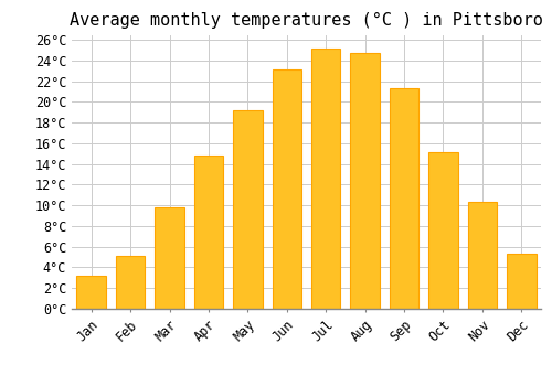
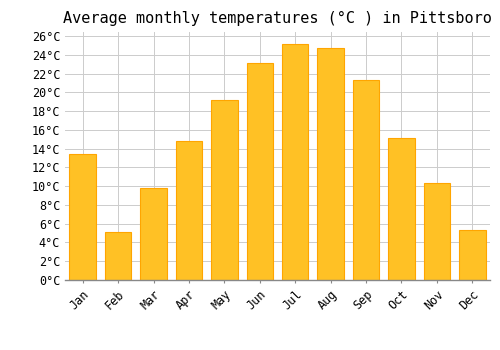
Jan: 3.2°C -> 13.4°C
